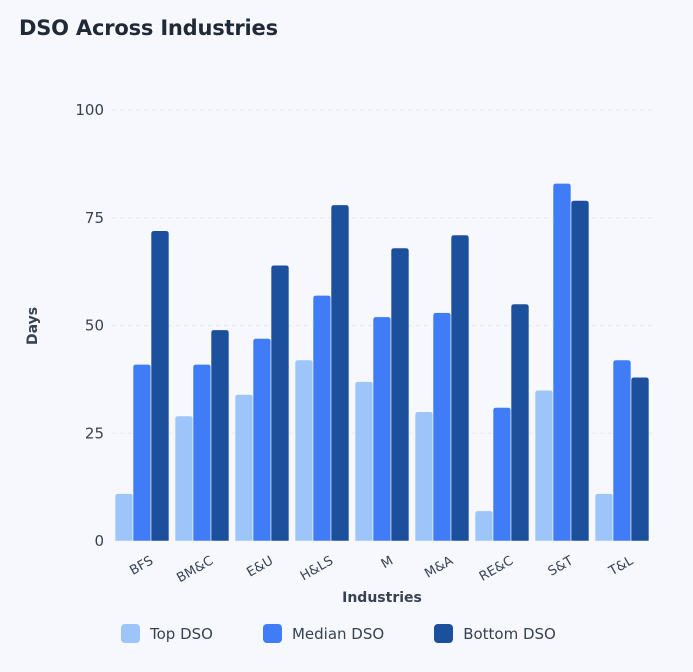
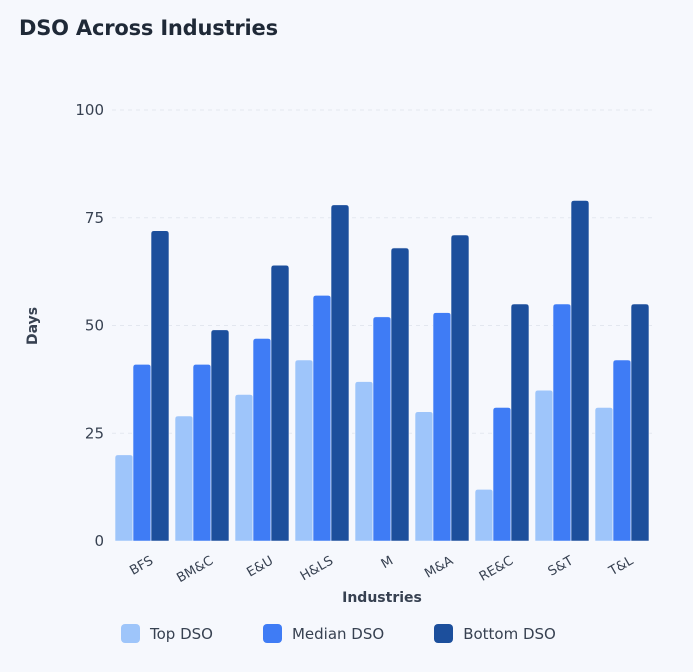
Top DSO/BFS: 11 -> 20
Top DSO/RE&C: 7 -> 12
Median DSO/S&T: 83 -> 55
Top DSO/T&L: 11 -> 31
Bottom DSO/T&L: 38 -> 55
